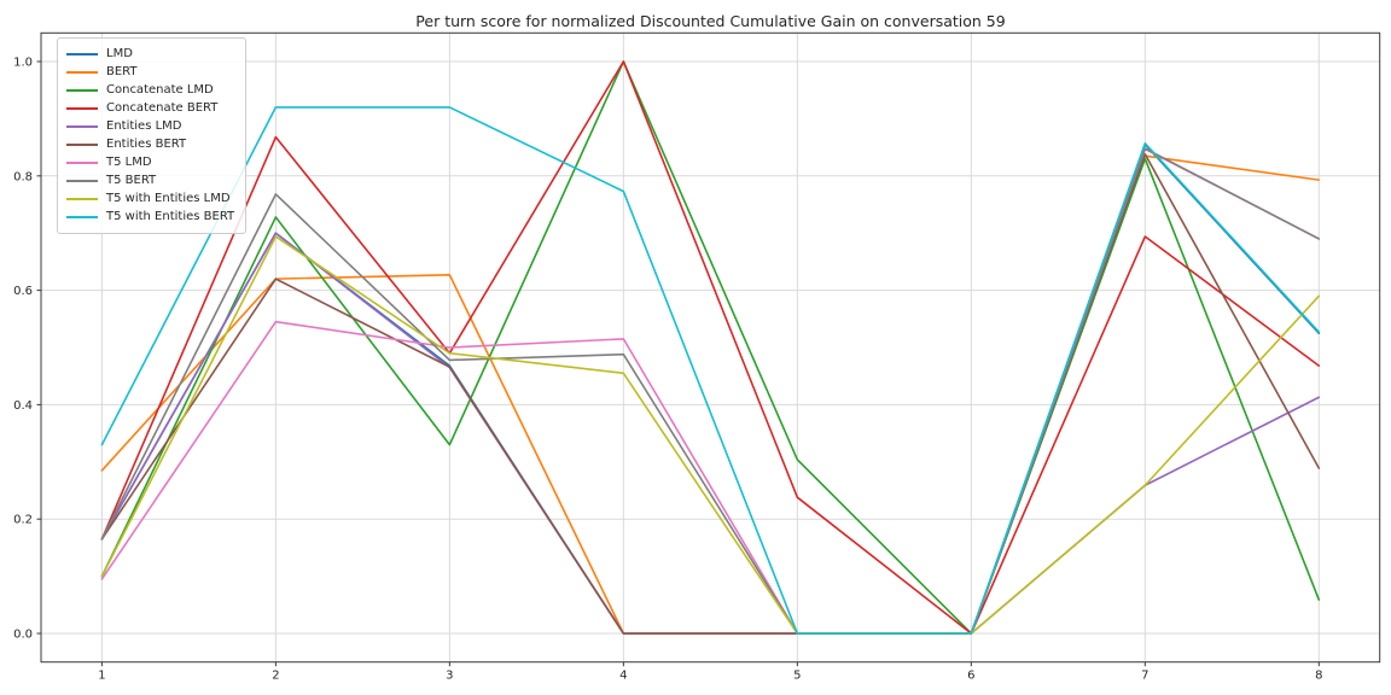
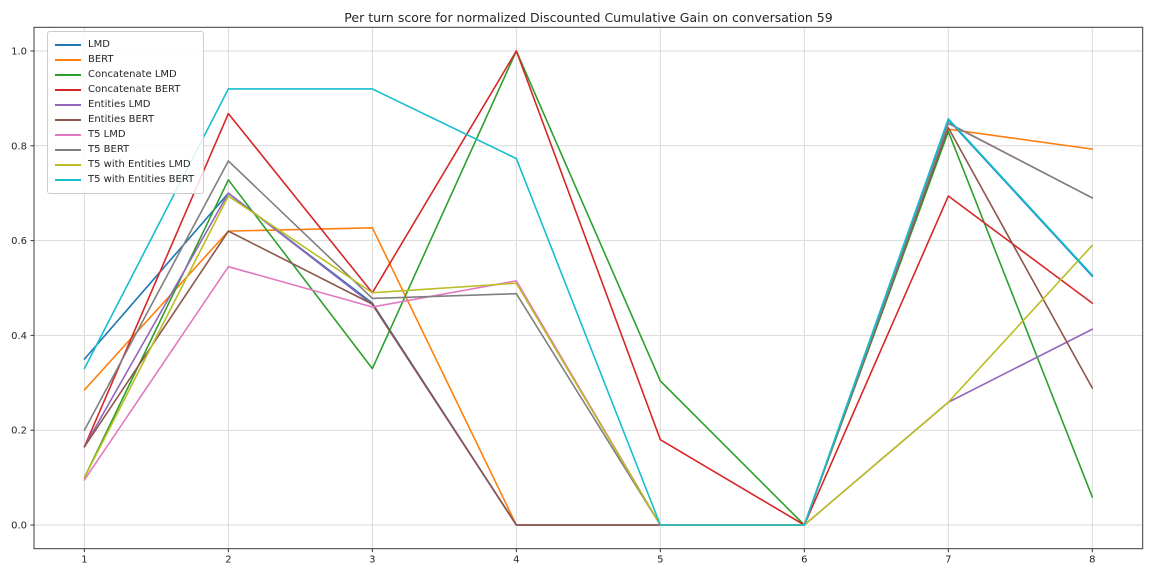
LMD/1: 0.17 -> 0.35
T5 BERT/1: 0.17 -> 0.20
T5 LMD/3: 0.50 -> 0.46
T5 with Entities LMD/4: 0.46 -> 0.51
Concatenate BERT/5: 0.24 -> 0.18
